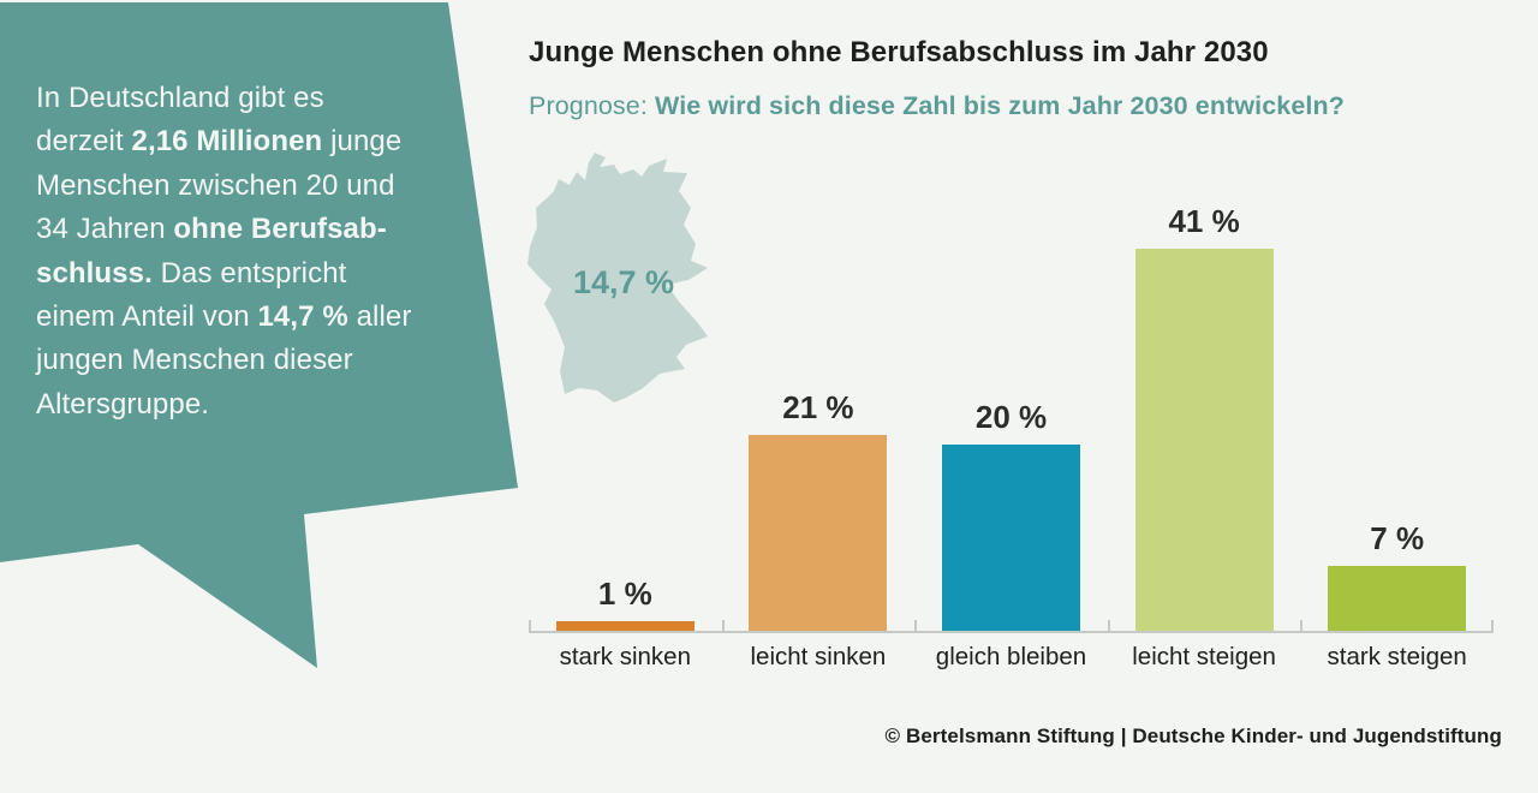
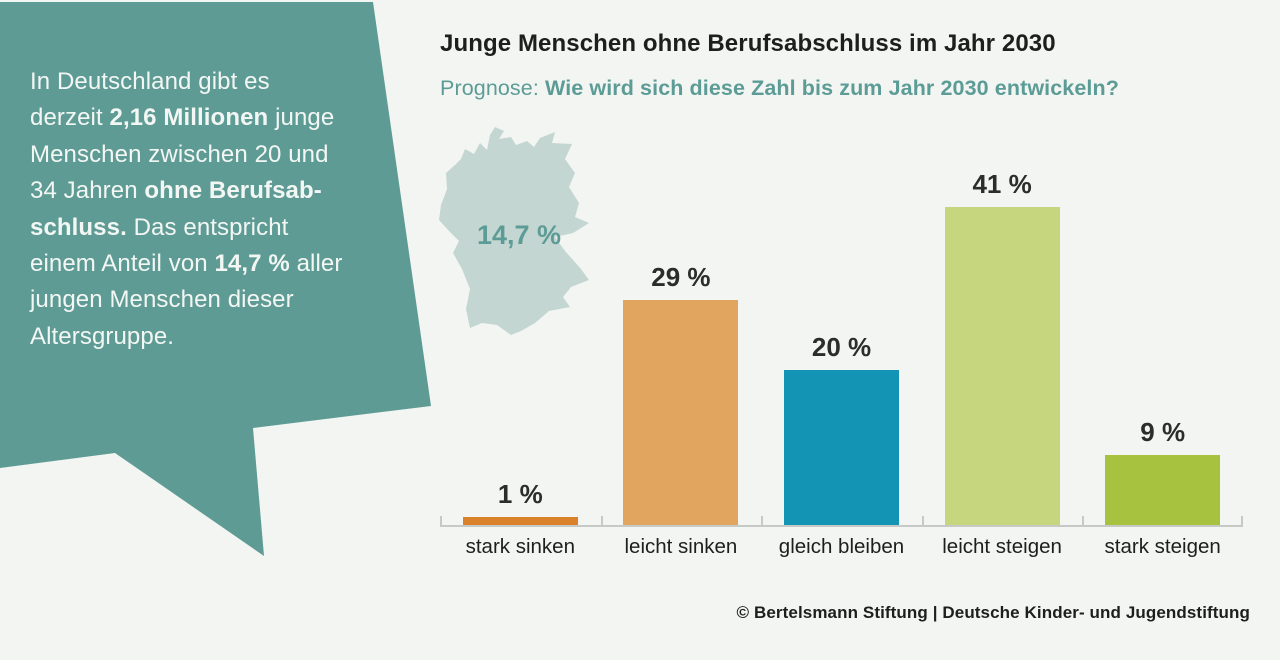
leicht sinken: 21 -> 29
stark steigen: 7 -> 9
